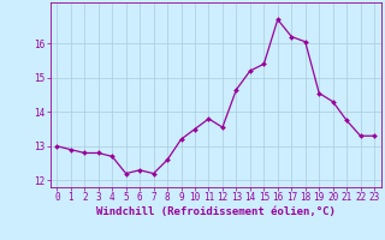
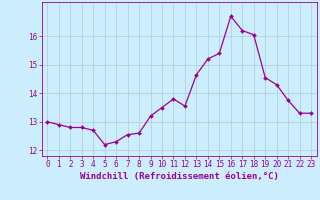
7: 12.20 -> 12.55
